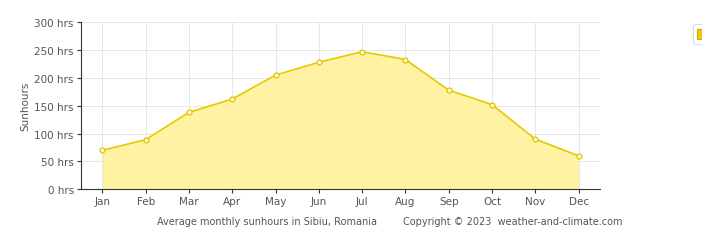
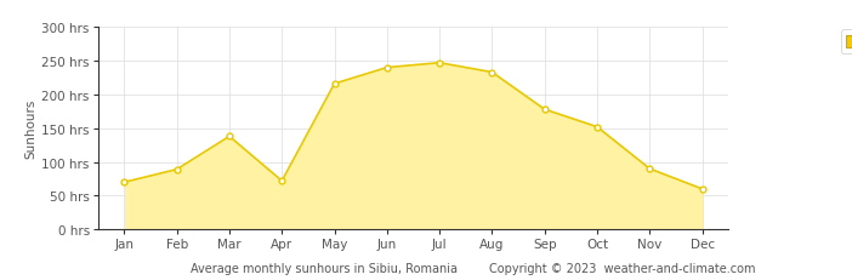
Apr: 162 hrs -> 72 hrs
May: 205 hrs -> 216 hrs
Jun: 228 hrs -> 240 hrs
